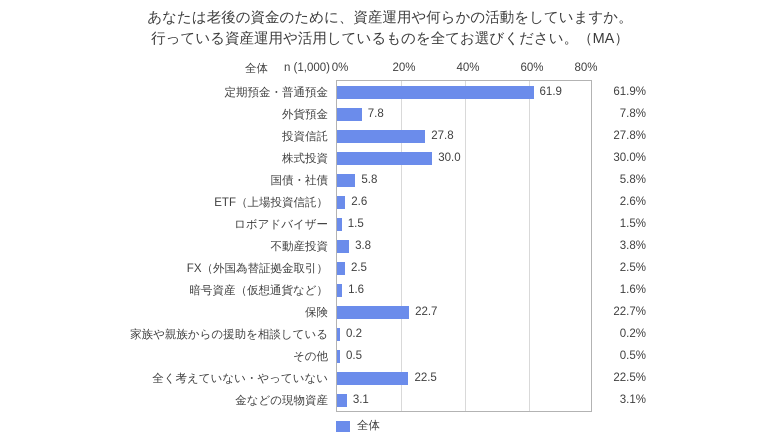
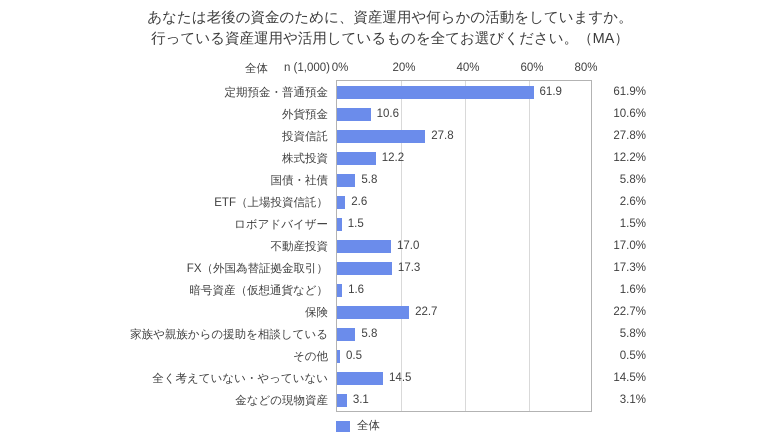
外貨預金: 7.8% -> 10.6%
株式投資: 30.0% -> 12.2%
不動産投資: 3.8% -> 17.0%
FX（外国為替証拠金取引）: 2.5% -> 17.3%
家族や親族からの援助を相談している: 0.2% -> 5.8%
全く考えていない・やっていない: 22.5% -> 14.5%
